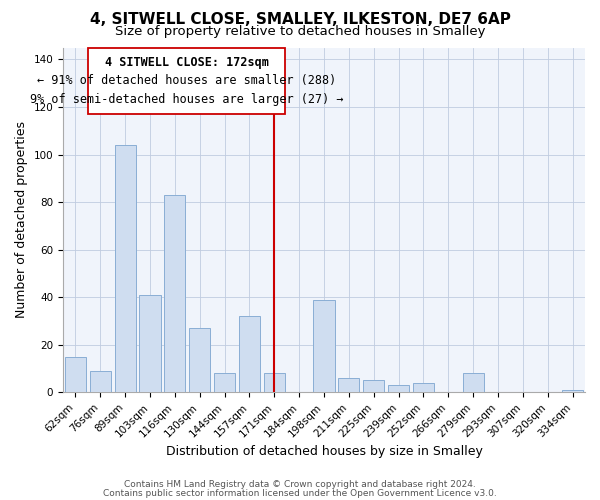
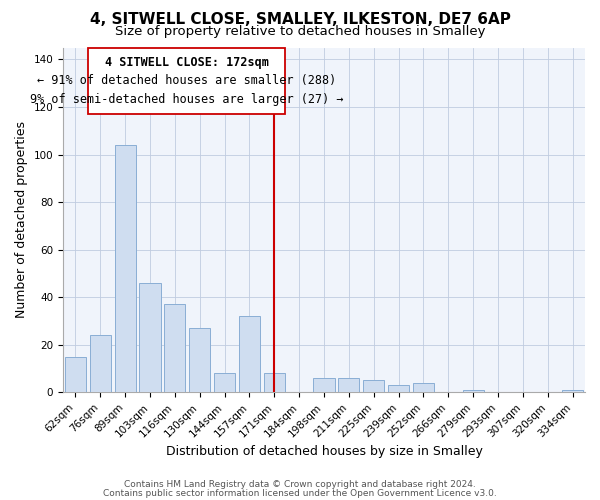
76sqm: 9 -> 24
103sqm: 41 -> 46
116sqm: 83 -> 37
198sqm: 39 -> 6
279sqm: 8 -> 1
